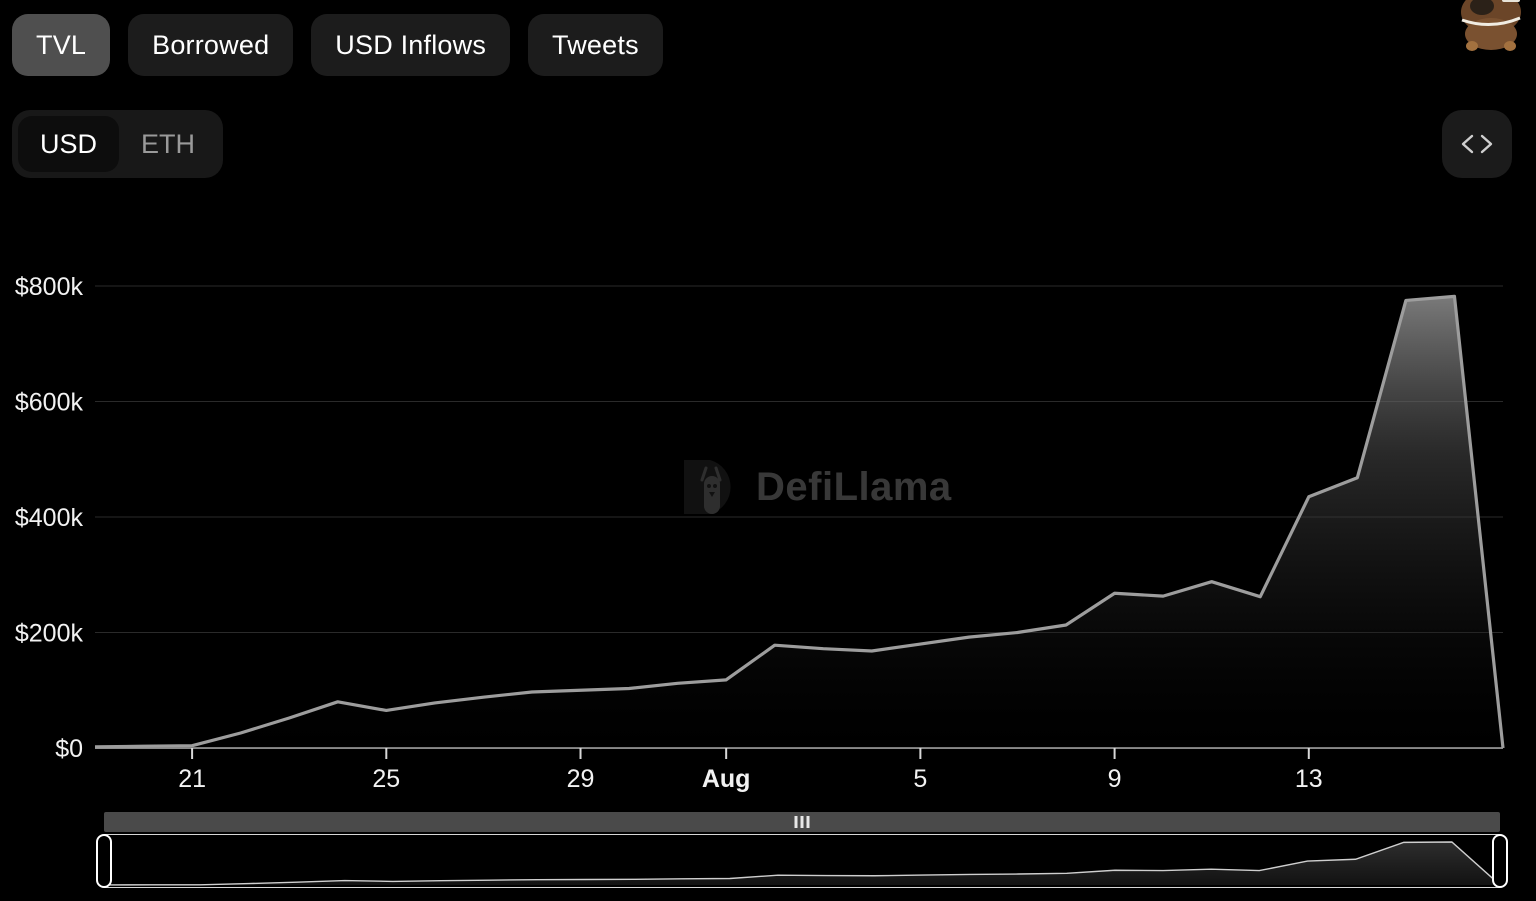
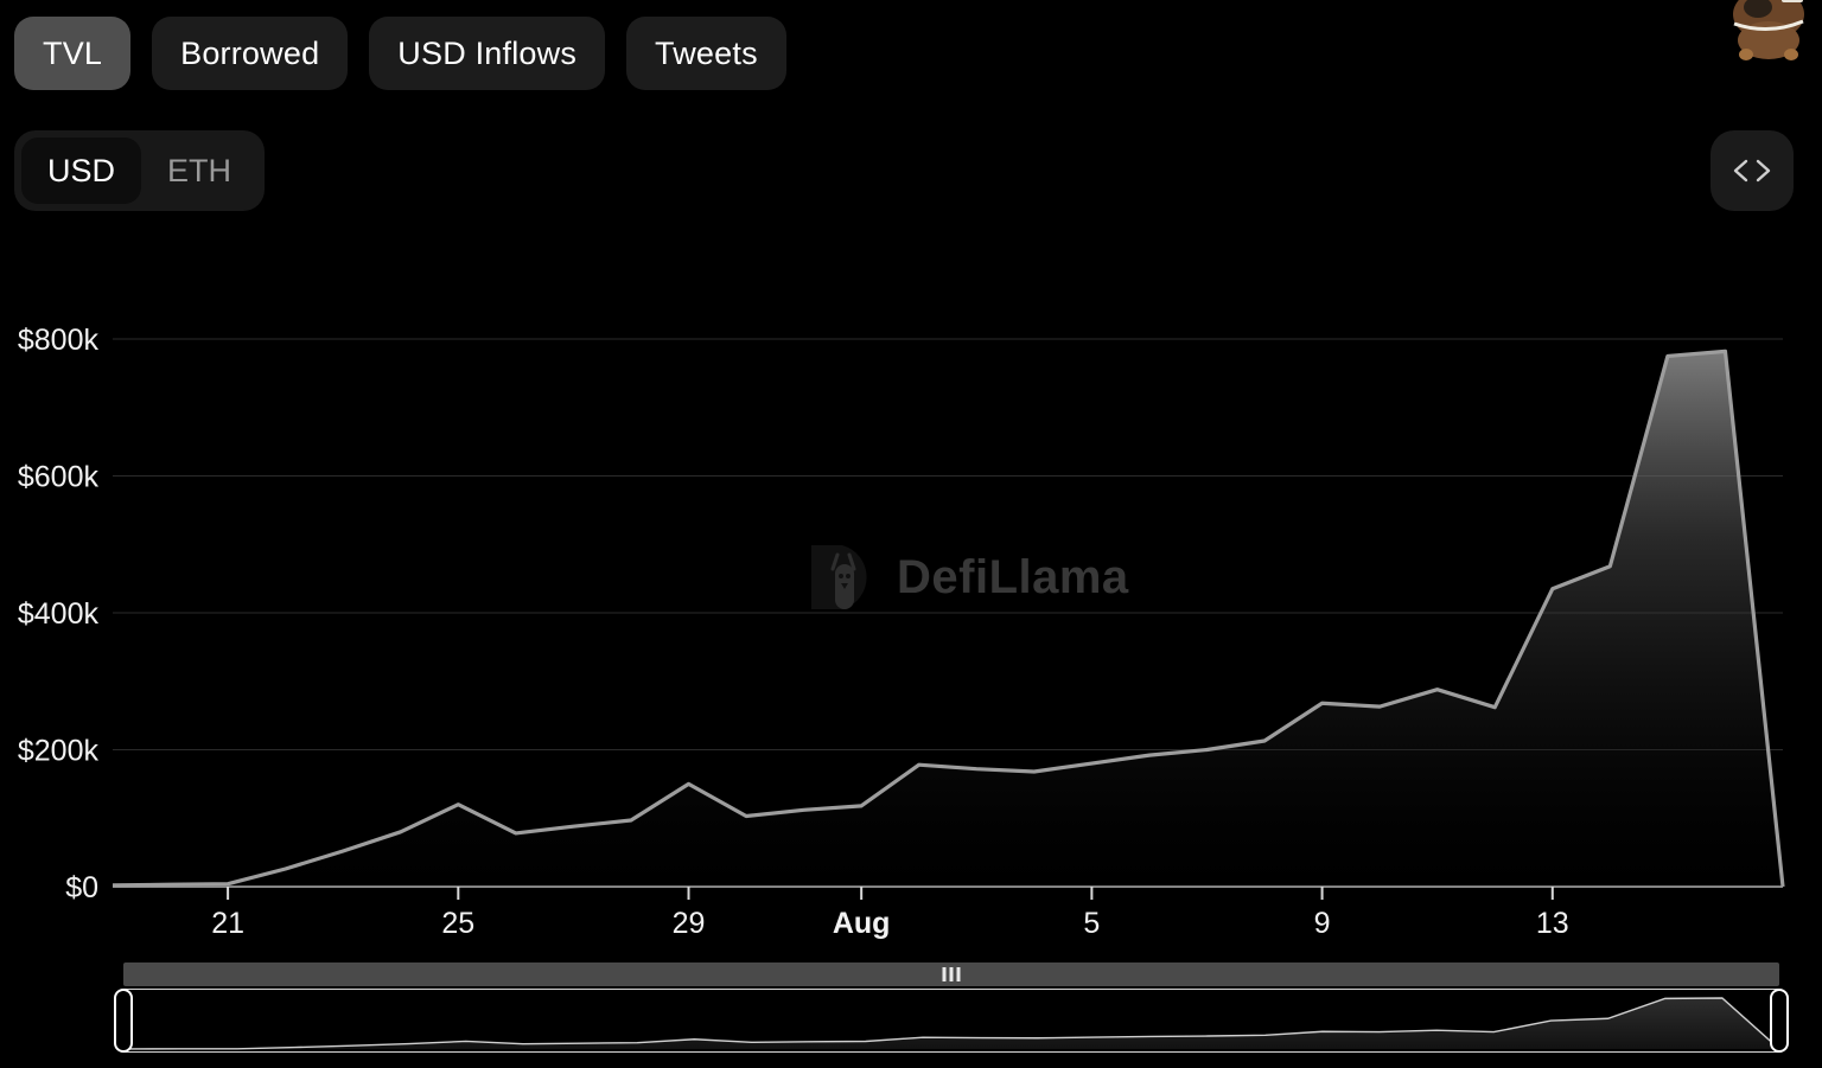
25: $60k -> $120k
29: $100k -> $150k
